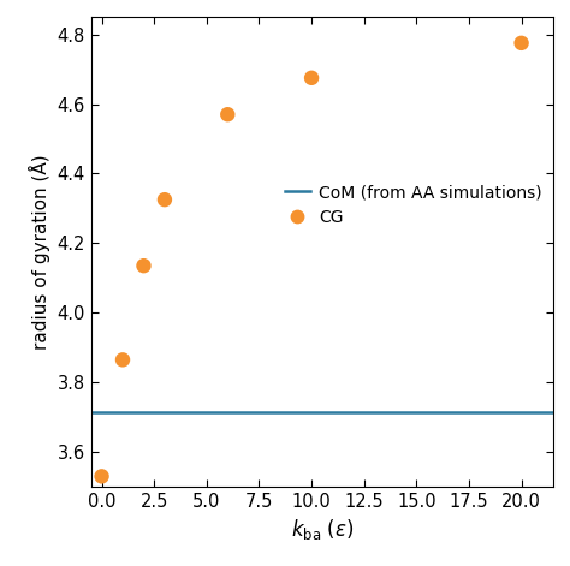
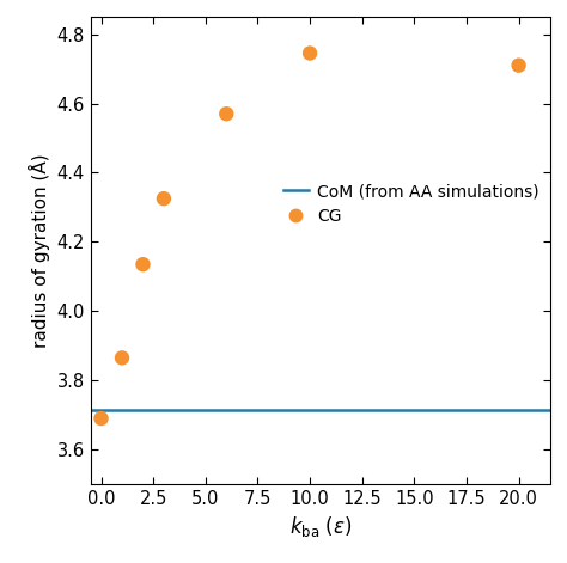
0.0: 3.530 -> 3.690
10.0: 4.675 -> 4.745
20.0: 4.775 -> 4.710
